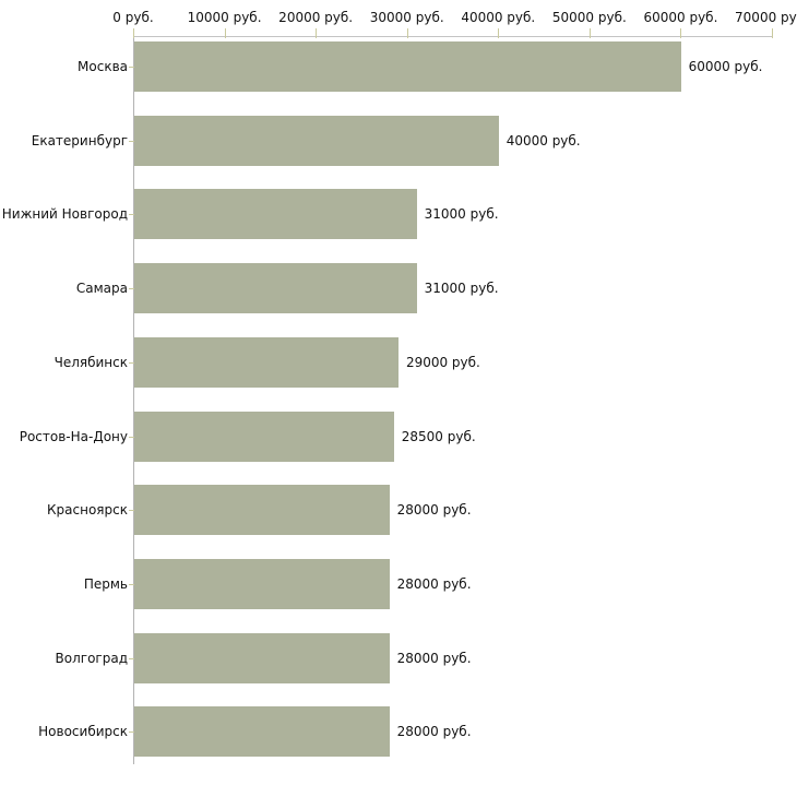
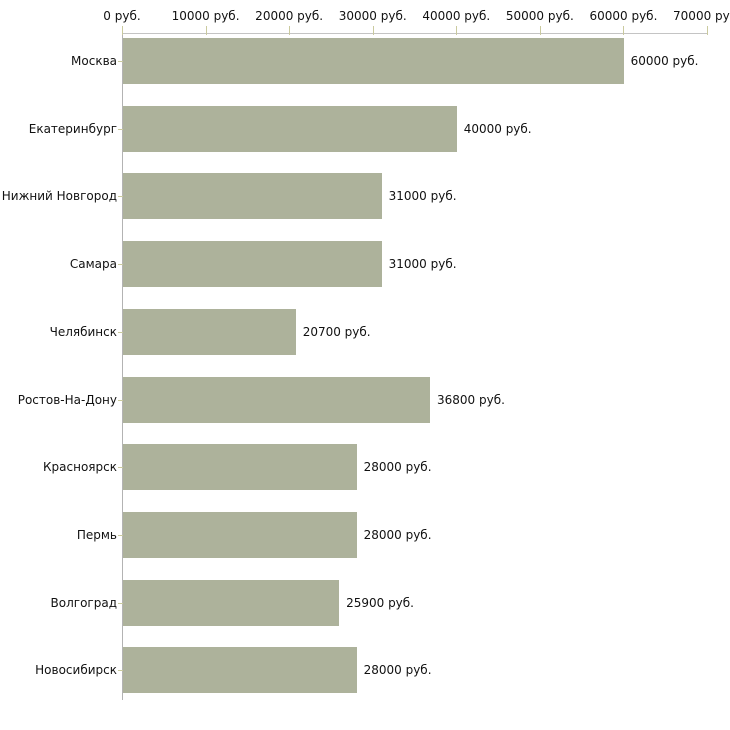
Челябинск: 29000 -> 20700
Ростов-На-Дону: 28500 -> 36800
Волгоград: 28000 -> 25900
